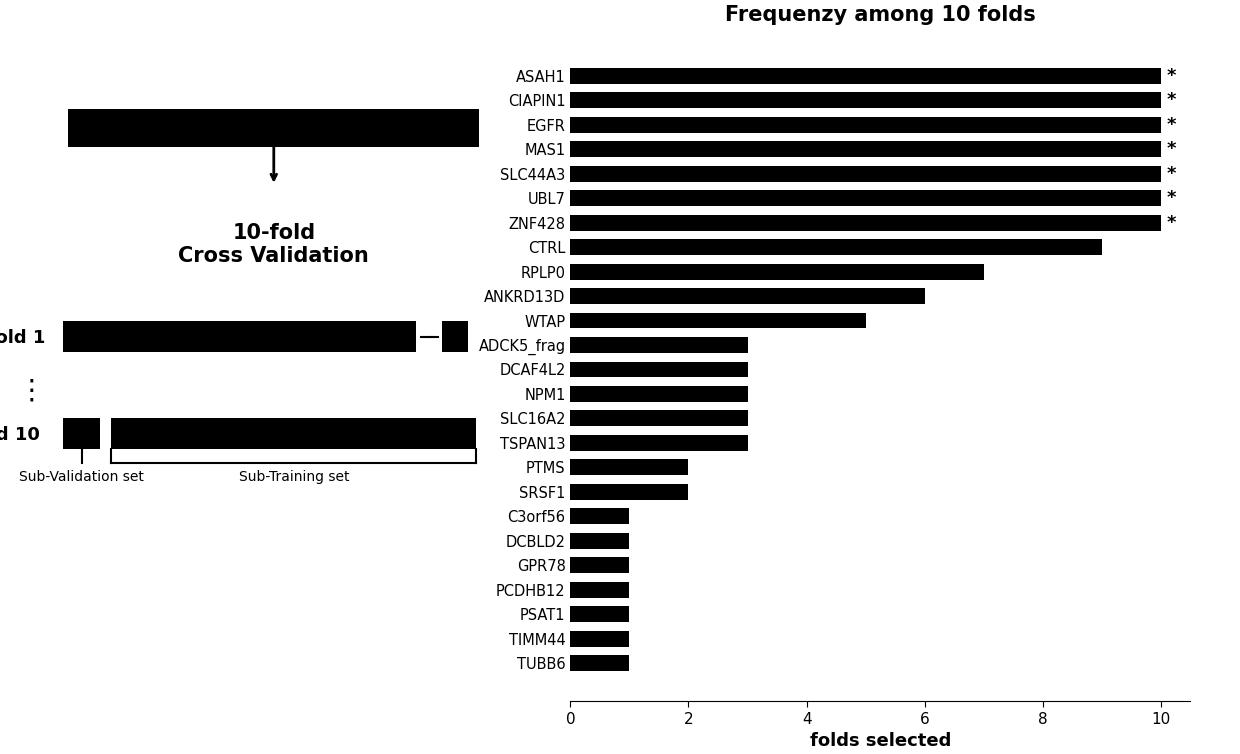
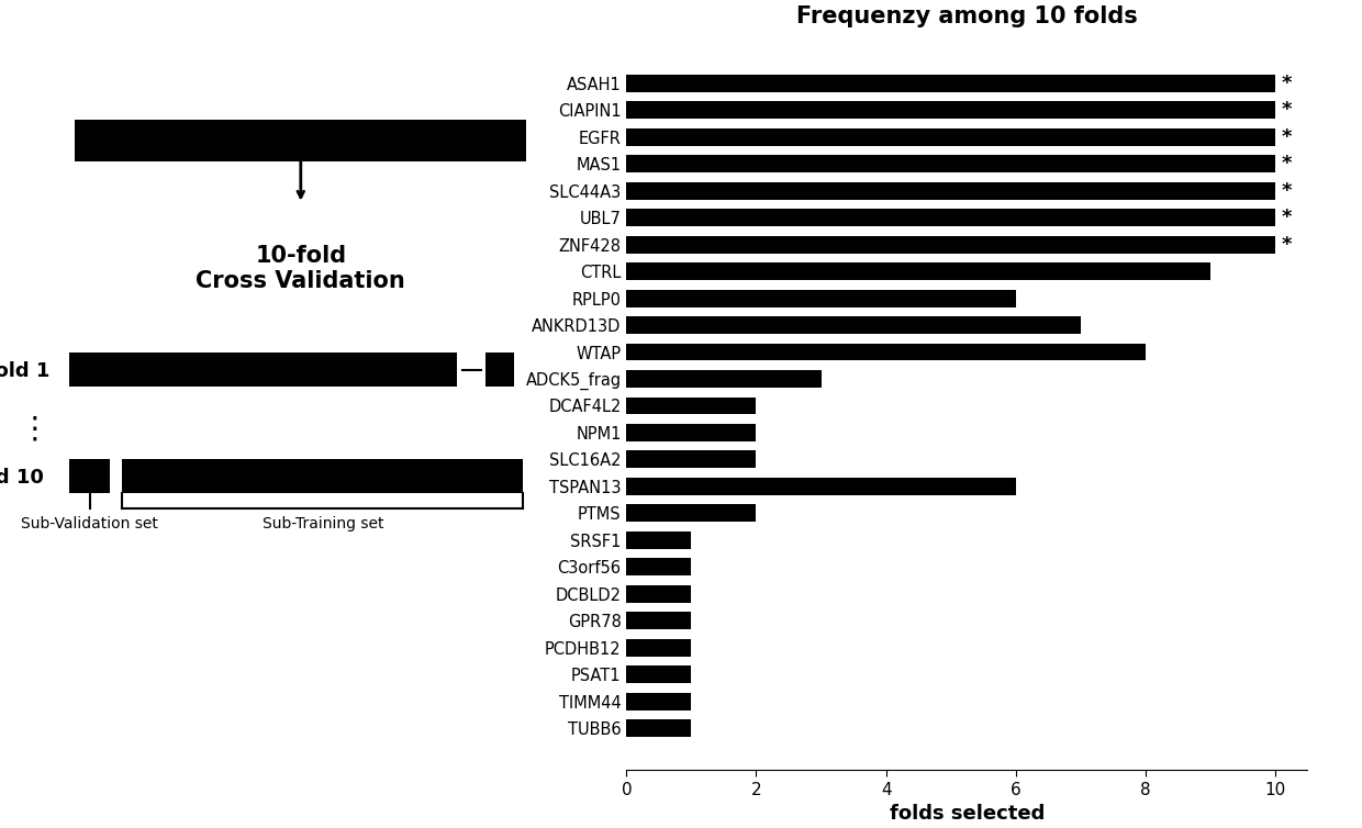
RPLP0: 7 -> 6
ANKRD13D: 6 -> 7
WTAP: 5 -> 8
DCAF4L2: 3 -> 2
NPM1: 3 -> 2
SLC16A2: 3 -> 2
TSPAN13: 3 -> 6
SRSF1: 2 -> 1
